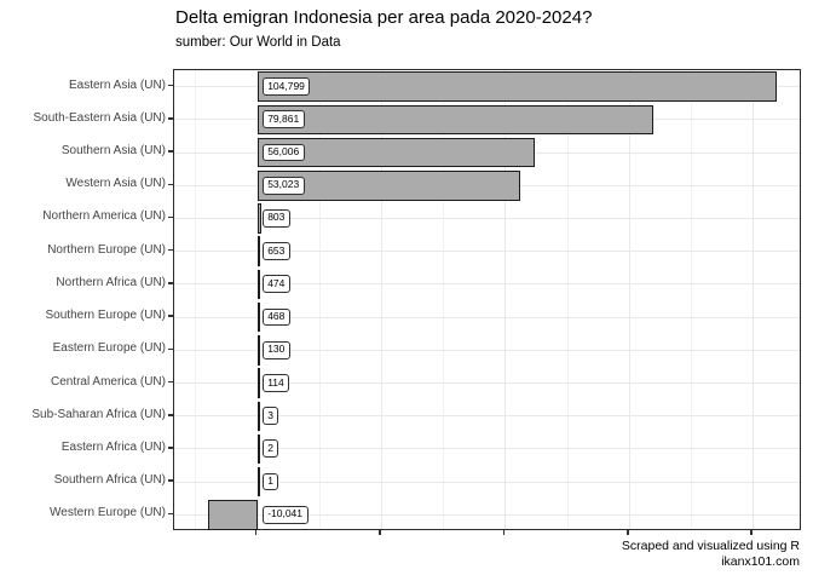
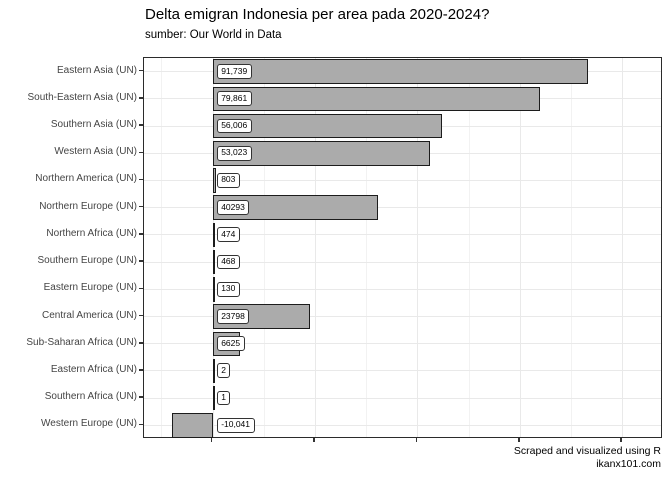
Eastern Asia (UN): 104,799 -> 91,739
Northern Europe (UN): 653 -> 40293
Central America (UN): 114 -> 23798
Sub-Saharan Africa (UN): 3 -> 6625
